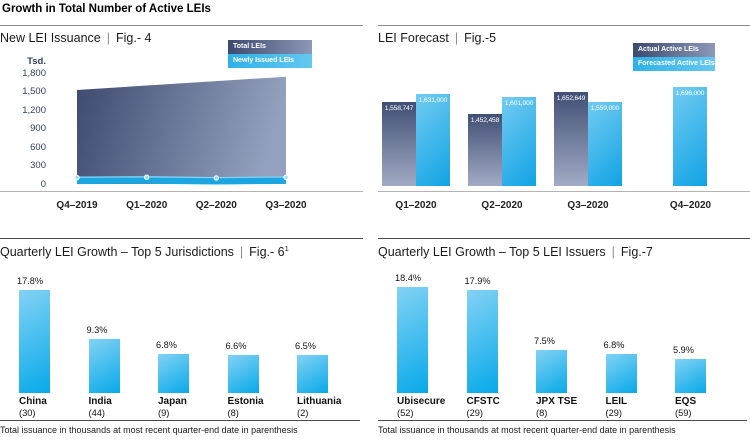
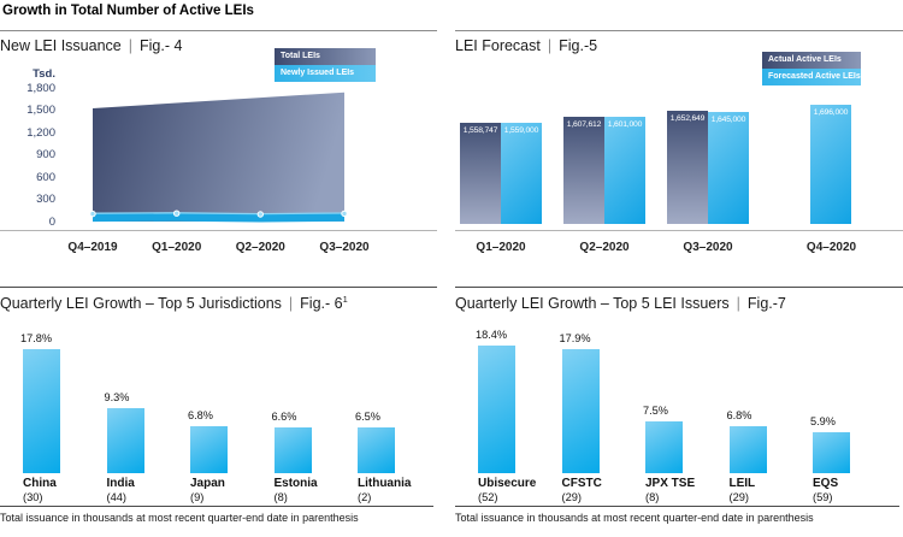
LEI Forecast/Forecasted Active LEIs/Q1–2020: 1,631,000 -> 1,559,000
LEI Forecast/Actual Active LEIs/Q2–2020: 1,452,458 -> 1,607,612
LEI Forecast/Forecasted Active LEIs/Q3–2020: 1,559,000 -> 1,645,000
